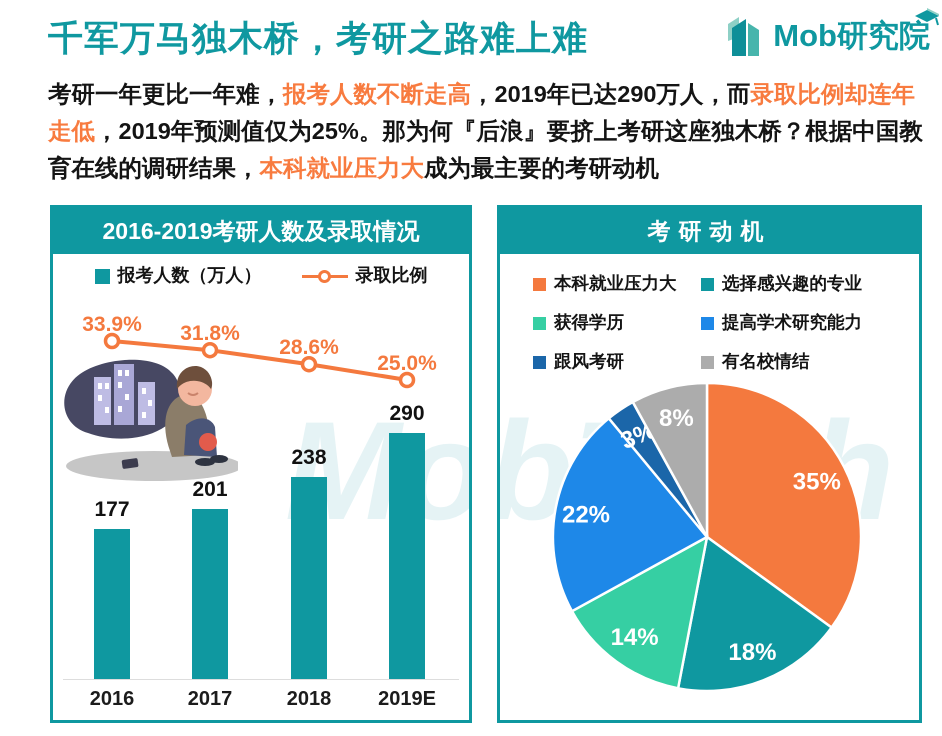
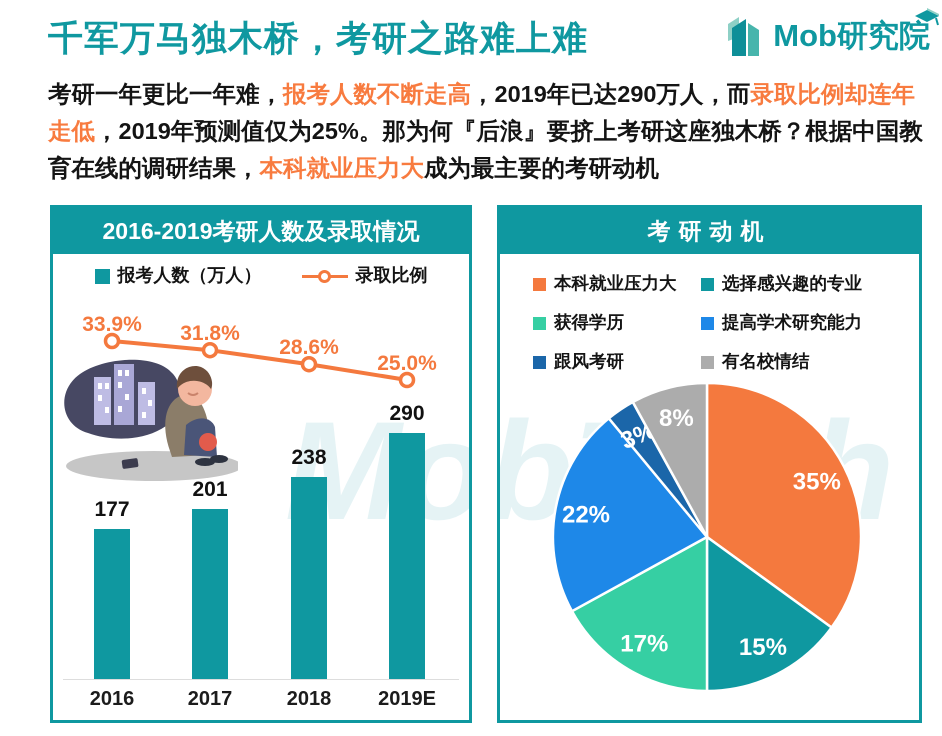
考研动机/选择感兴趣的专业: 18% -> 15%
考研动机/获得学历: 14% -> 17%
